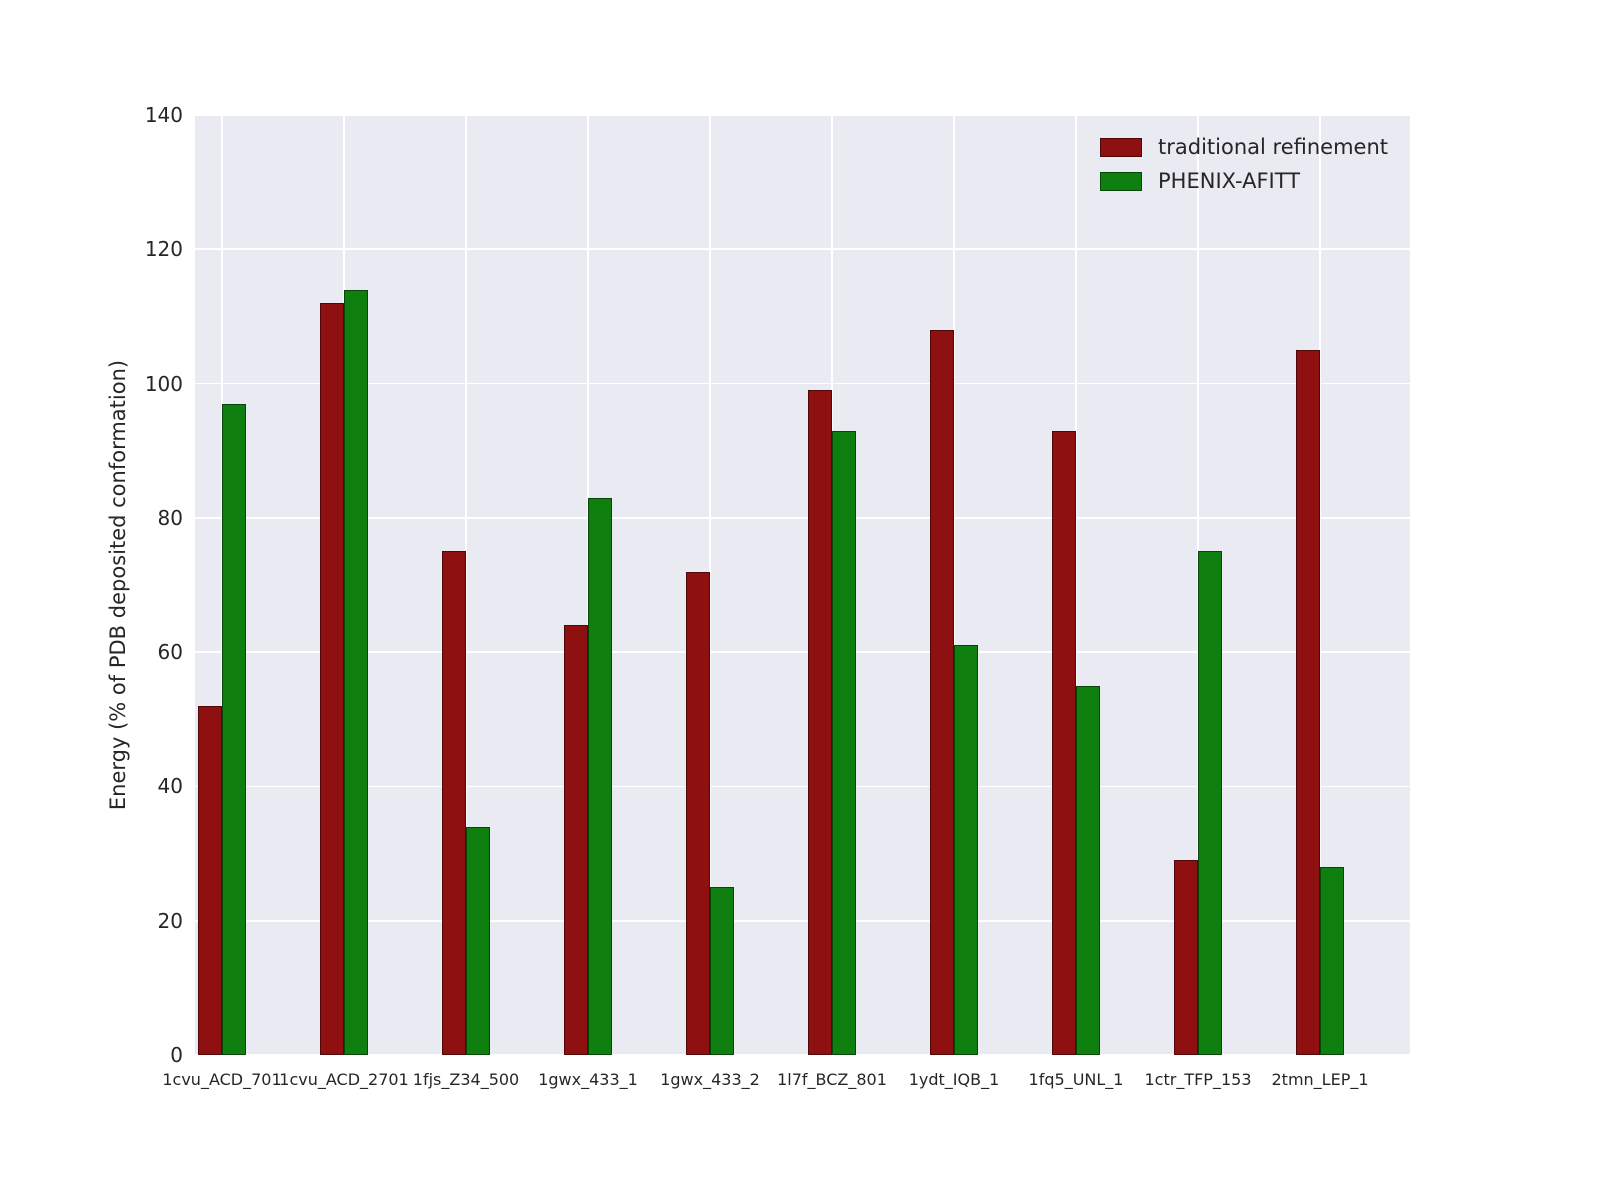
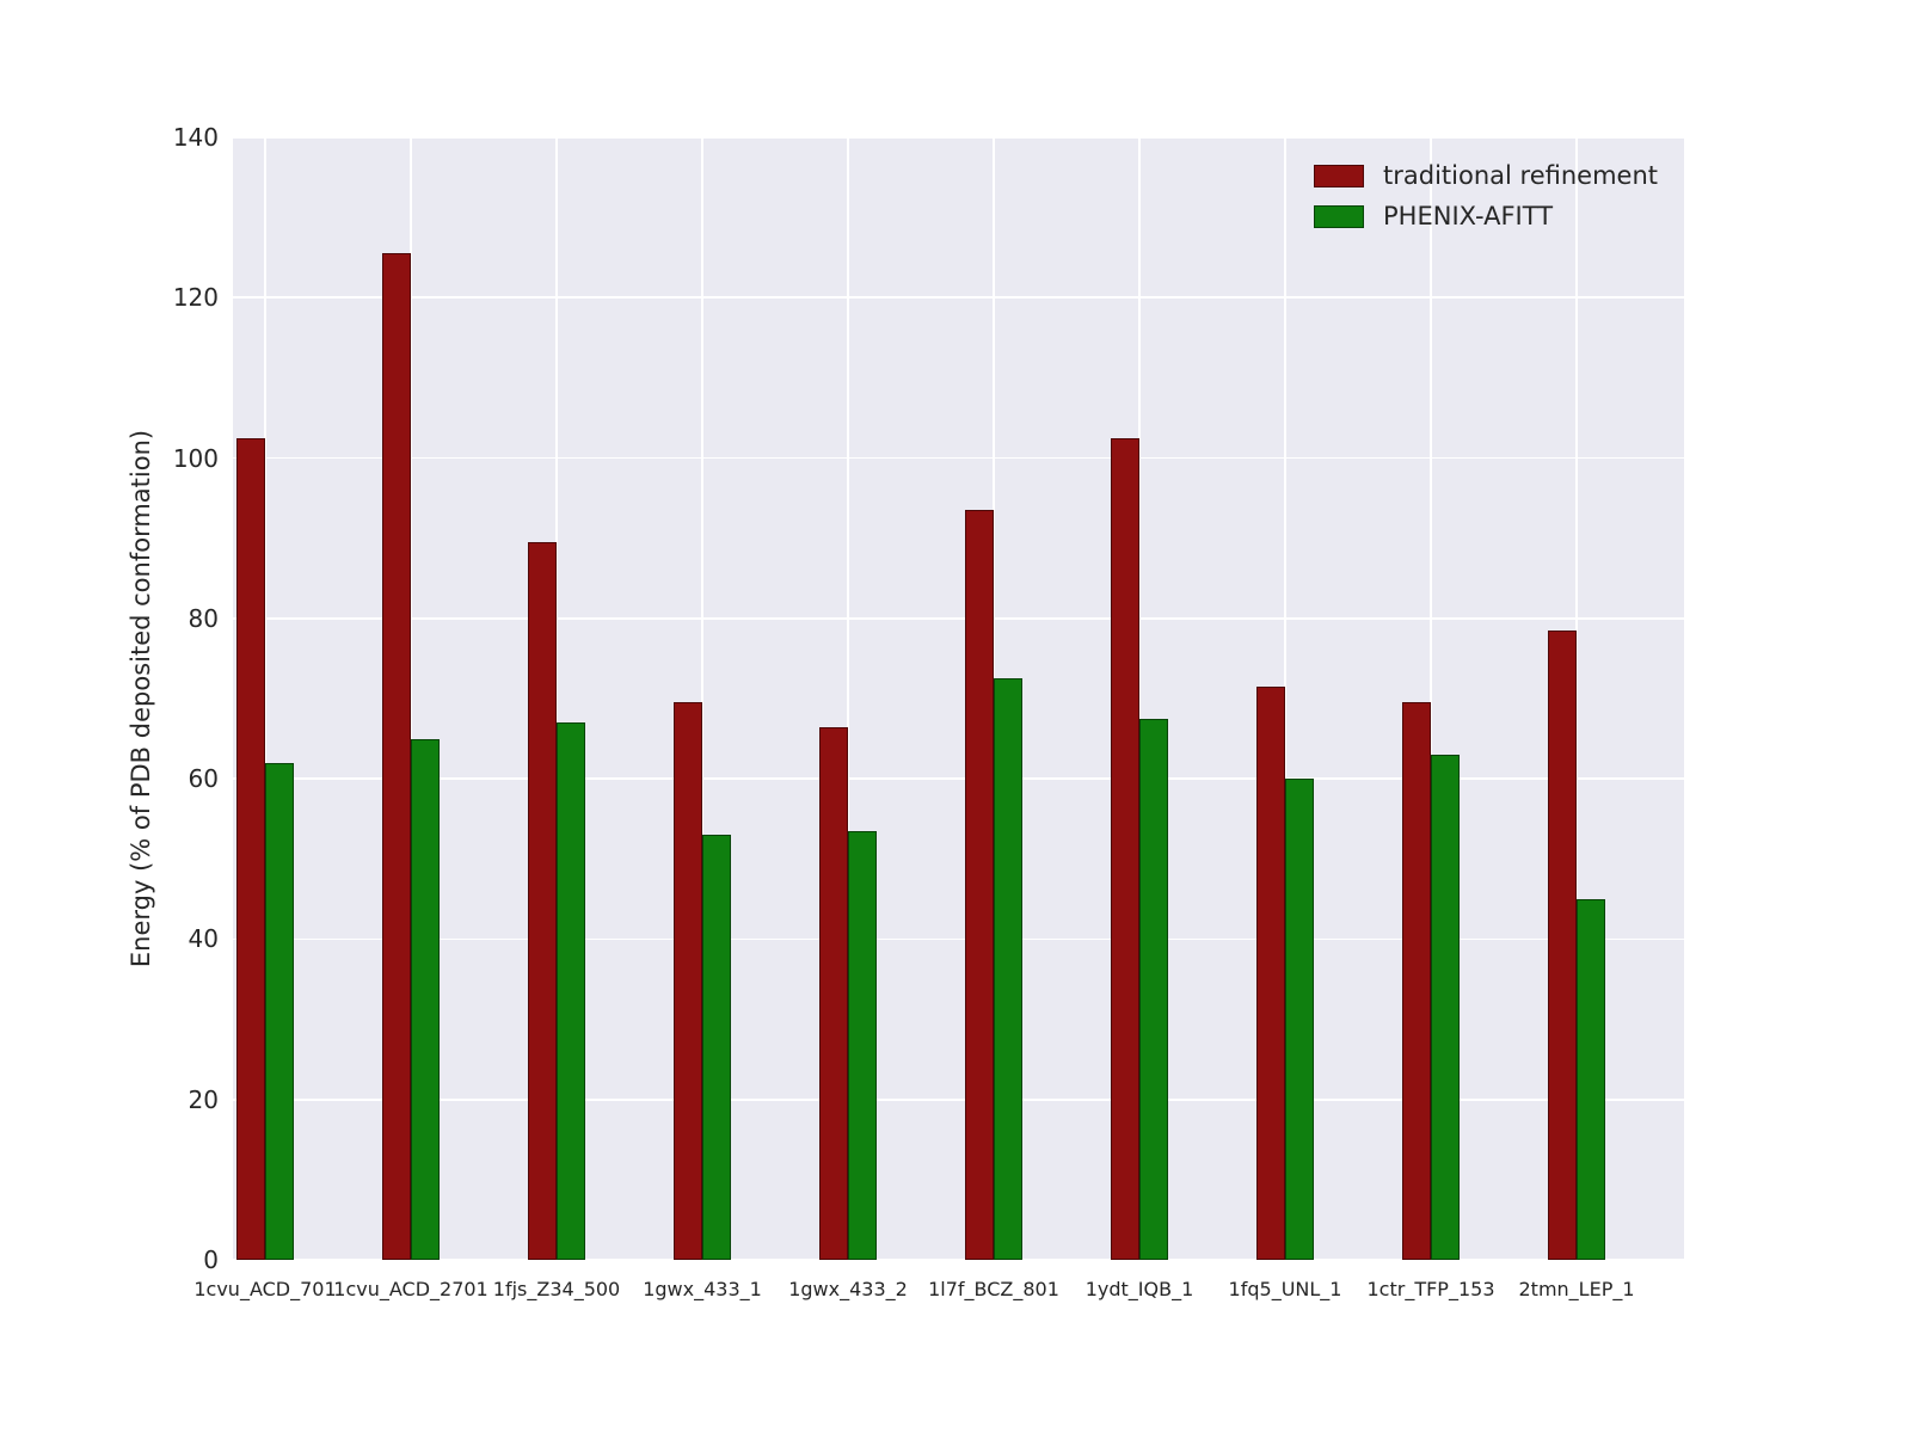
traditional refinement/1cvu_ACD_701: 52 -> 102
PHENIX-AFITT/1cvu_ACD_701: 97 -> 62
traditional refinement/1cvu_ACD_2701: 112 -> 126
PHENIX-AFITT/1cvu_ACD_2701: 114 -> 65
traditional refinement/1fjs_Z34_500: 75 -> 90
PHENIX-AFITT/1fjs_Z34_500: 34 -> 67
traditional refinement/1gwx_433_1: 64 -> 70
PHENIX-AFITT/1gwx_433_1: 83 -> 53
traditional refinement/1gwx_433_2: 72 -> 66
PHENIX-AFITT/1gwx_433_2: 25 -> 54
traditional refinement/1l7f_BCZ_801: 99 -> 94
PHENIX-AFITT/1l7f_BCZ_801: 93 -> 72
traditional refinement/1ydt_IQB_1: 108 -> 102
PHENIX-AFITT/1ydt_IQB_1: 61 -> 68
traditional refinement/1fq5_UNL_1: 93 -> 72
PHENIX-AFITT/1fq5_UNL_1: 55 -> 60
traditional refinement/1ctr_TFP_153: 29 -> 70
PHENIX-AFITT/1ctr_TFP_153: 75 -> 63
traditional refinement/2tmn_LEP_1: 105 -> 78
PHENIX-AFITT/2tmn_LEP_1: 28 -> 45
